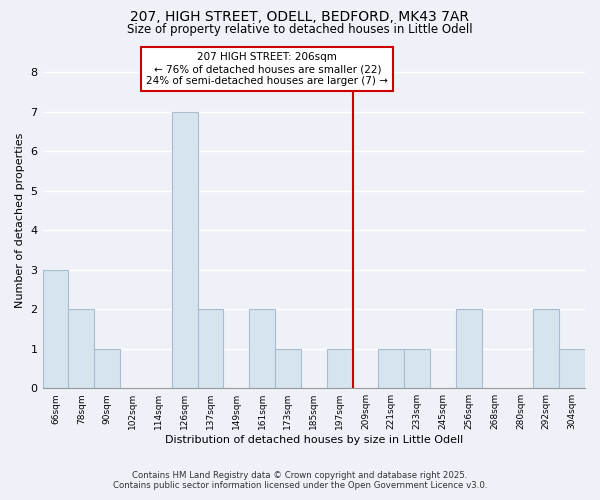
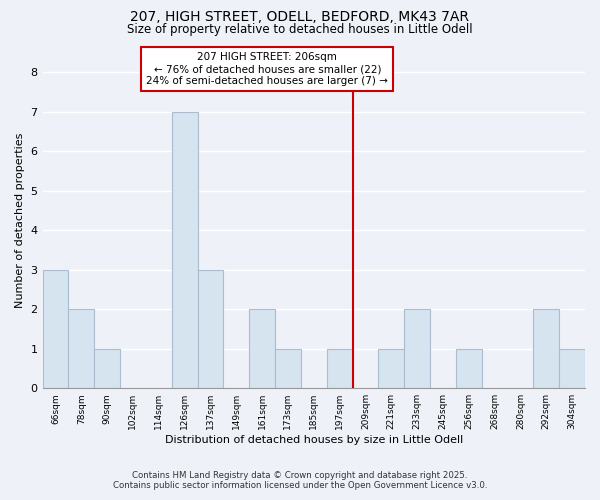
137sqm: 2 -> 3
233sqm: 1 -> 2
256sqm: 2 -> 1
